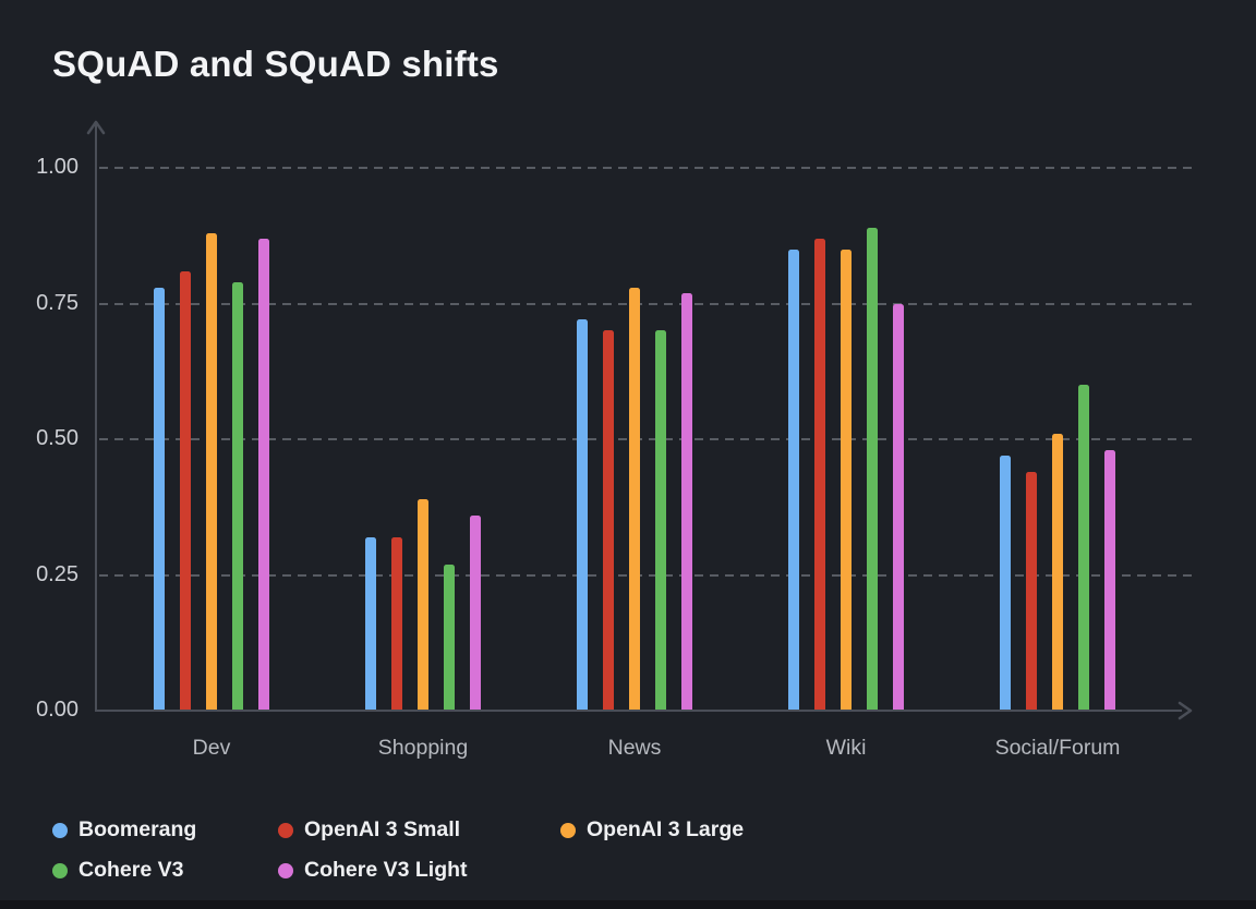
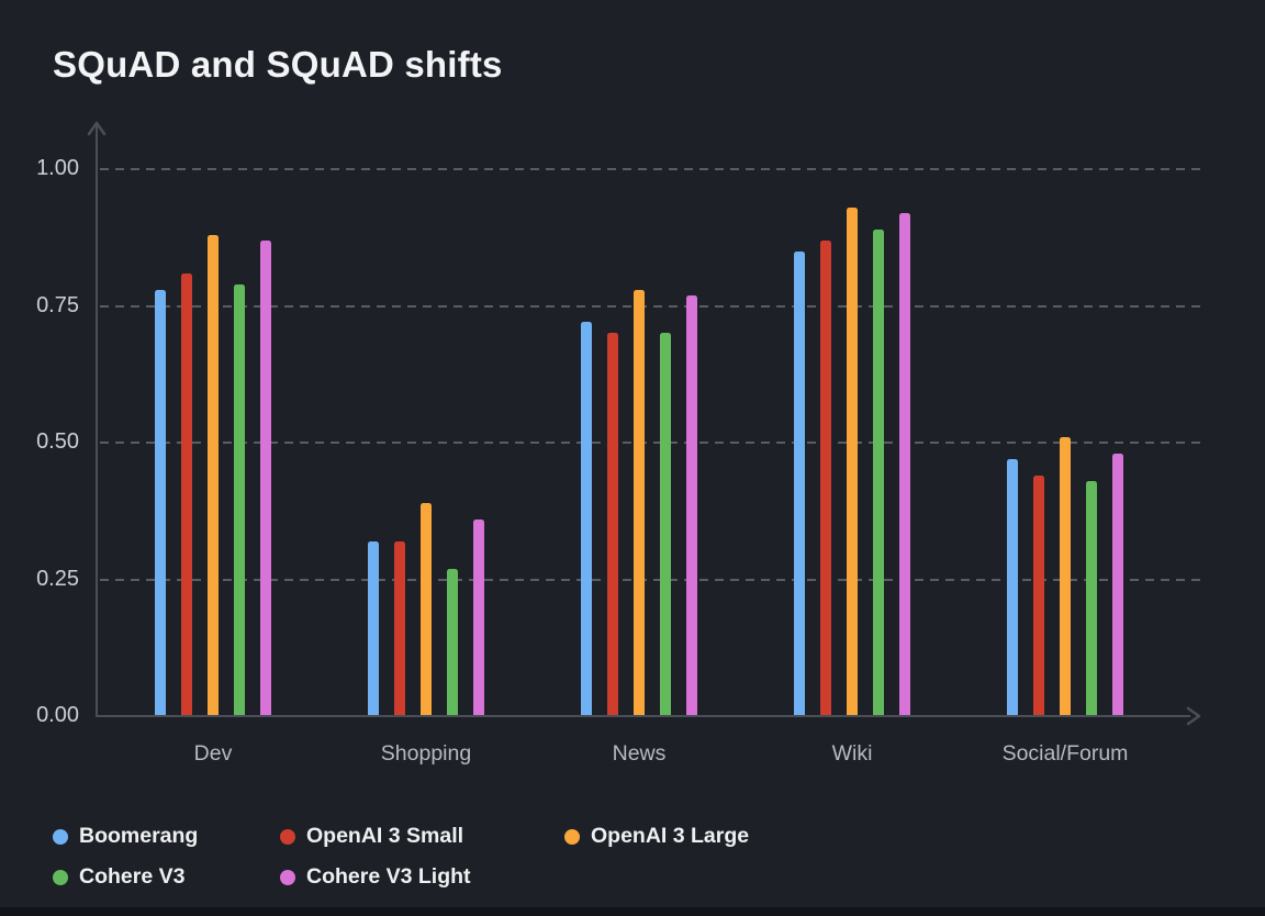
OpenAI 3 Large/Wiki: 0.85 -> 0.93
Cohere V3 Light/Wiki: 0.75 -> 0.92
Cohere V3/Social/Forum: 0.60 -> 0.43
